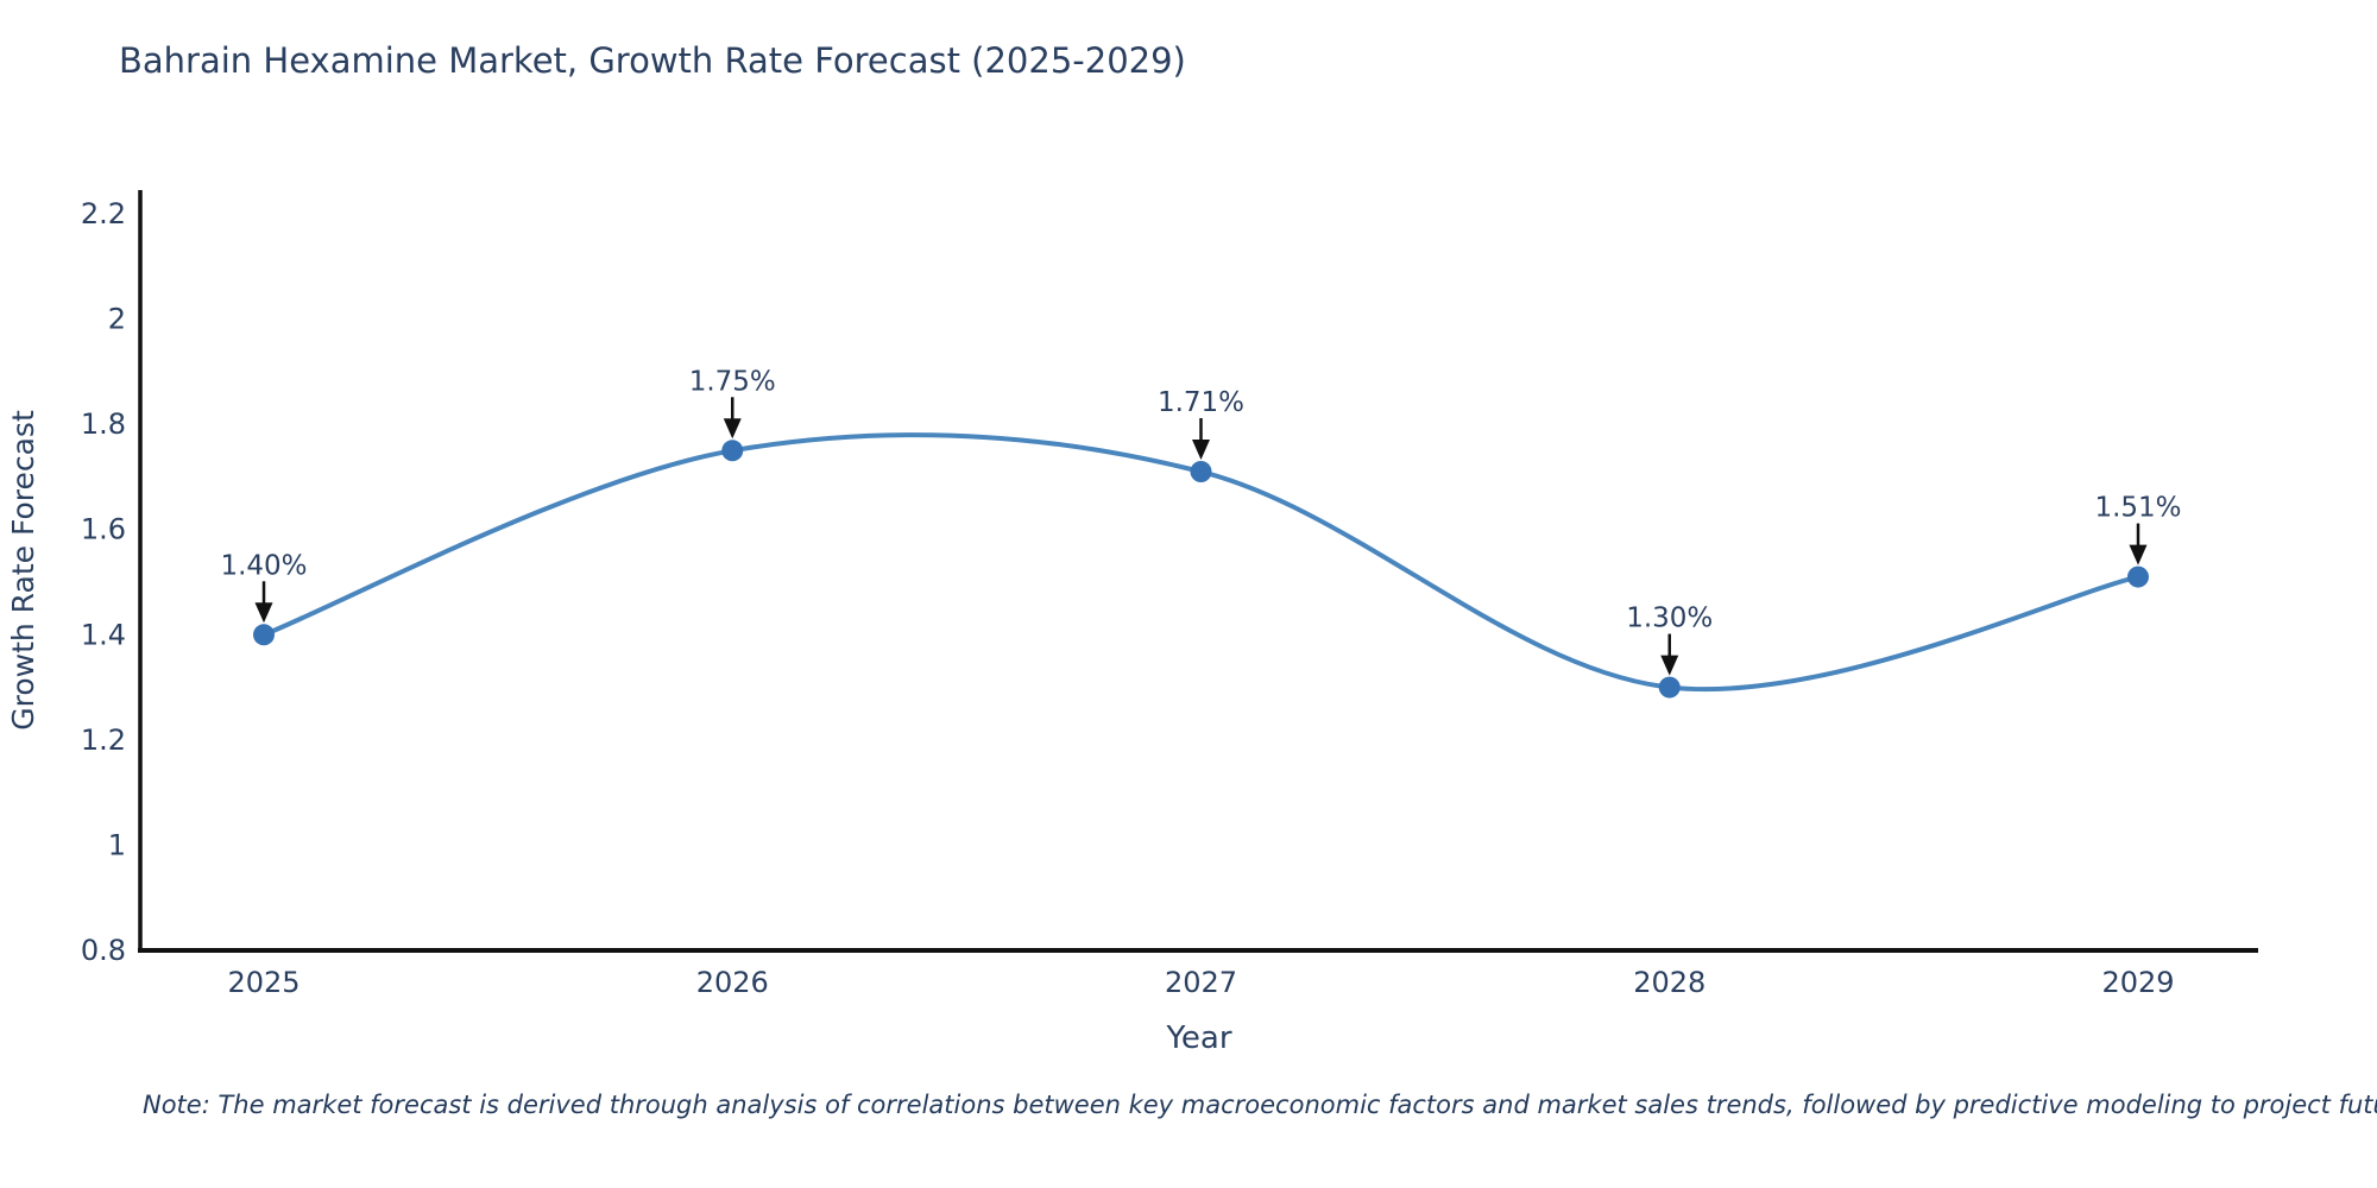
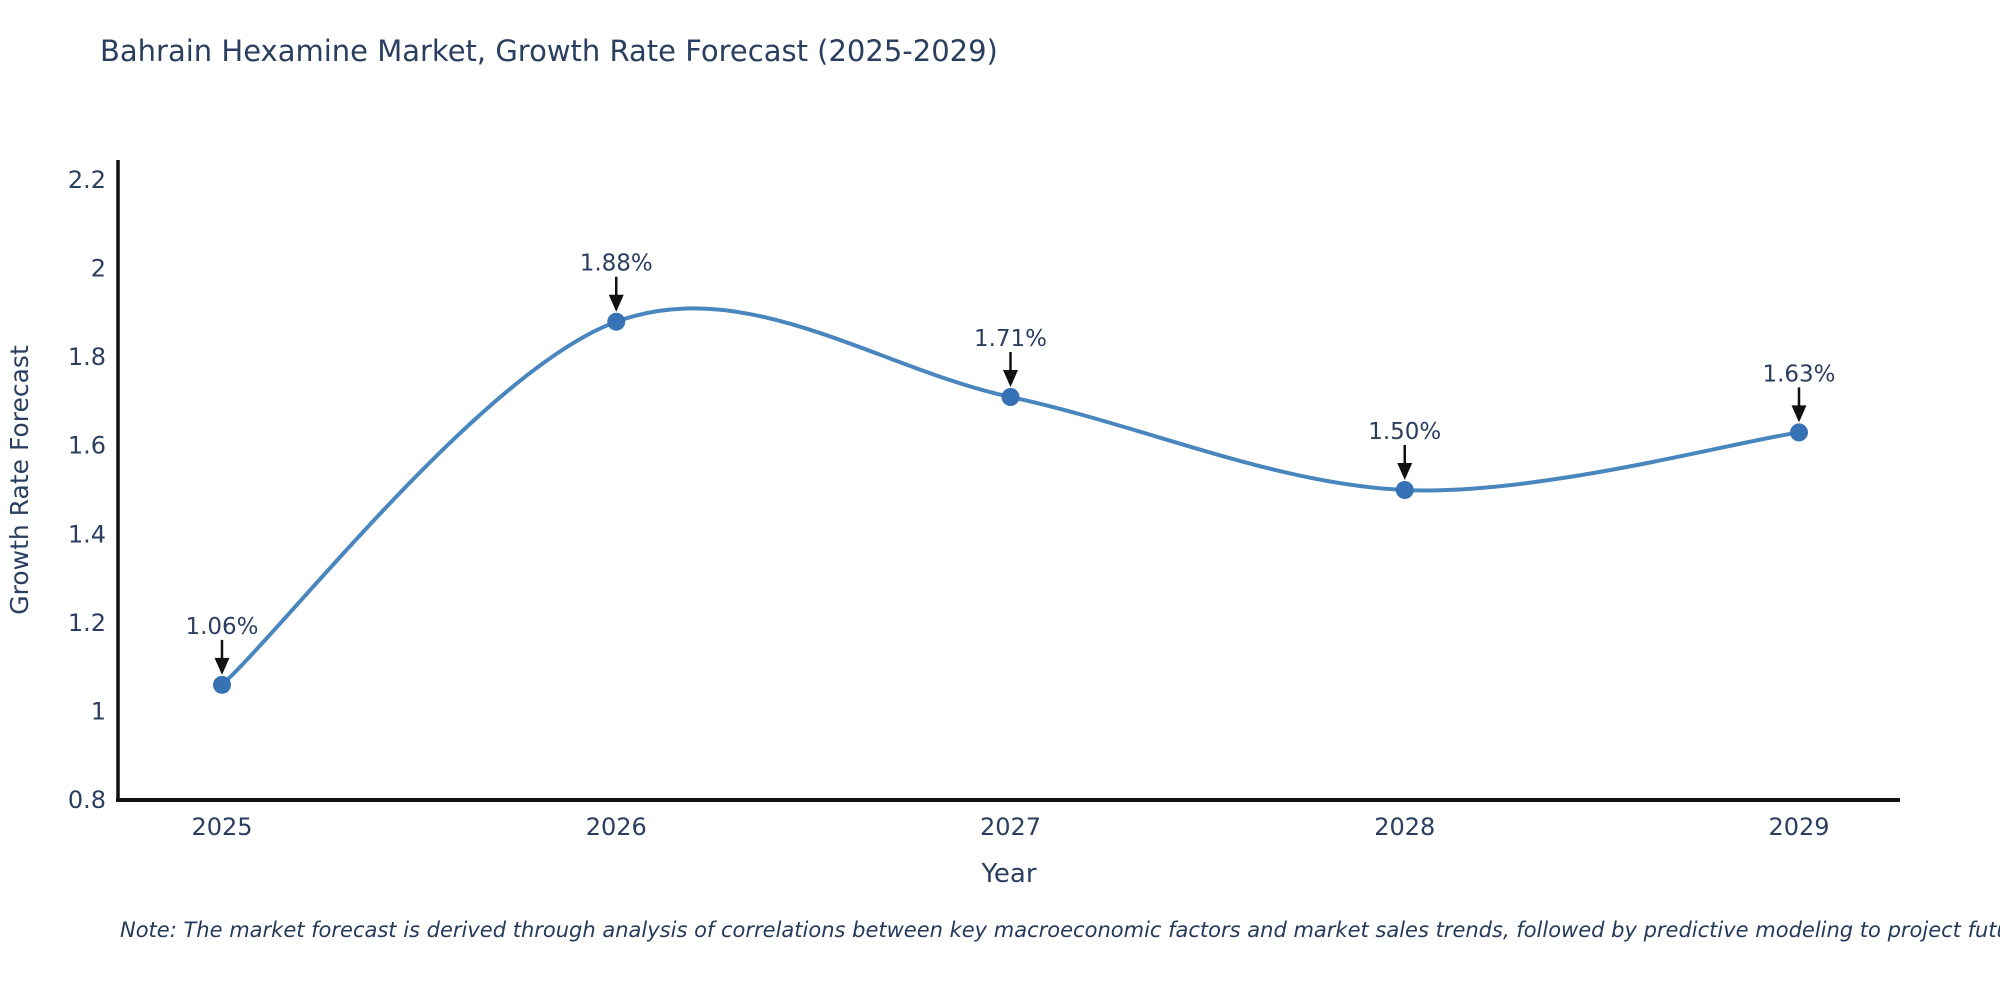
2025: 1.40% -> 1.06%
2026: 1.75% -> 1.88%
2028: 1.30% -> 1.50%
2029: 1.51% -> 1.63%
